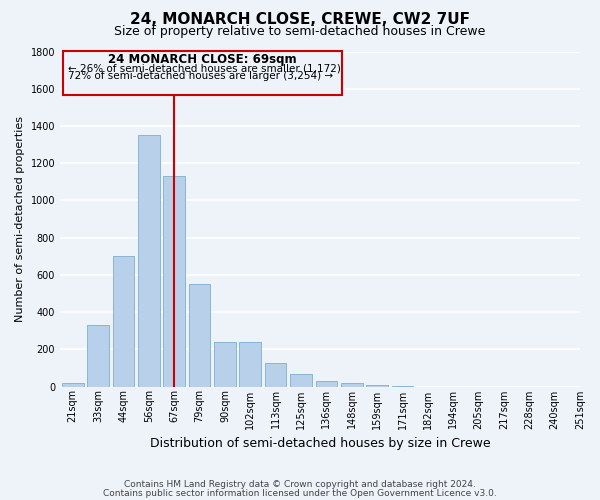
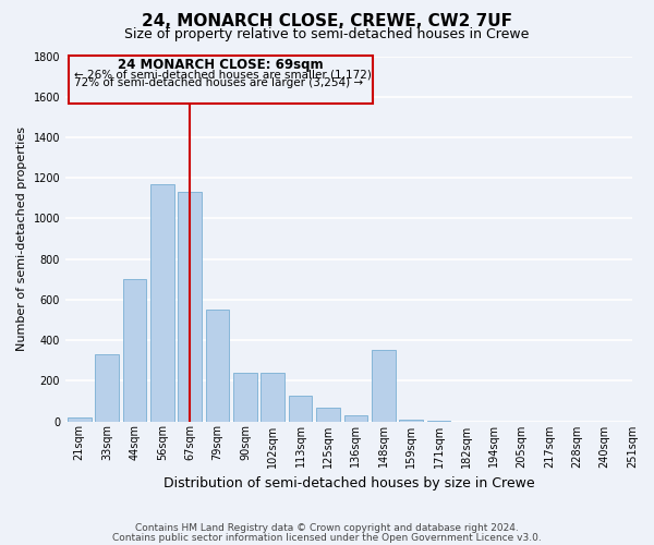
56sqm: 1350 -> 1170
148sqm: 20 -> 350
